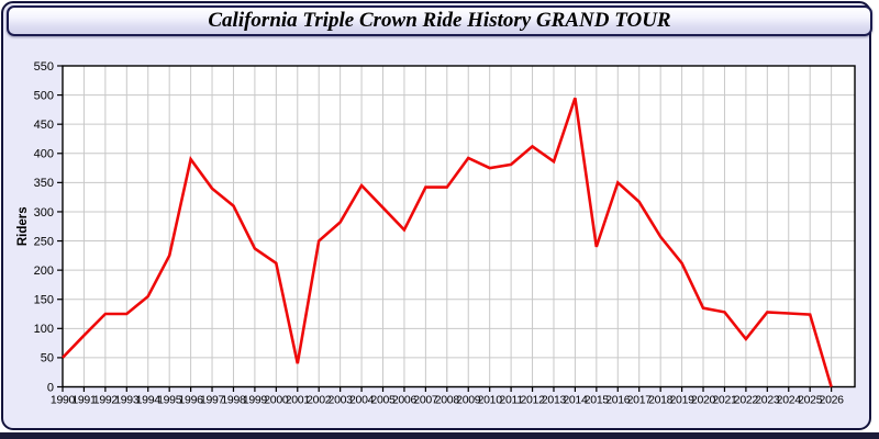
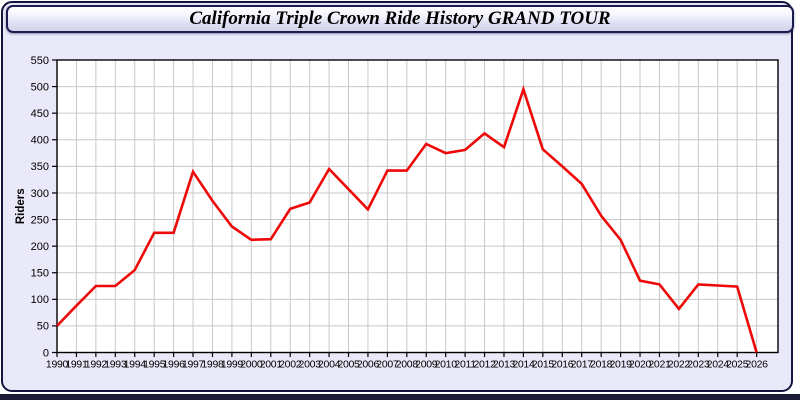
1996: 390 -> 220
1998: 310 -> 280
2001: 40 -> 210
2002: 250 -> 270
2015: 240 -> 380
